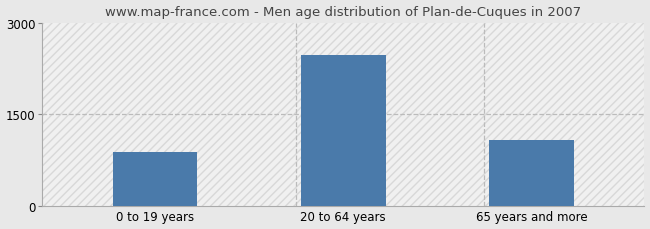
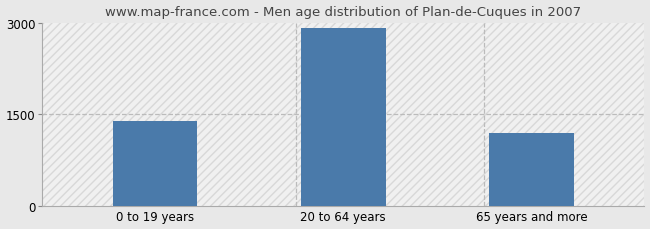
0 to 19 years: 880 -> 1390
20 to 64 years: 2480 -> 2910
65 years and more: 1080 -> 1200
